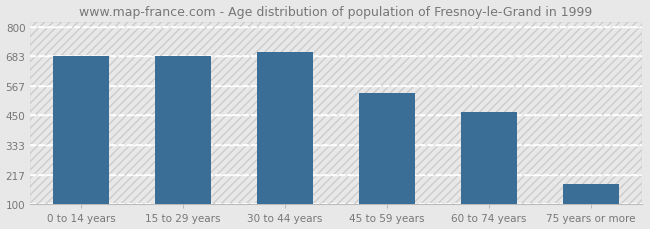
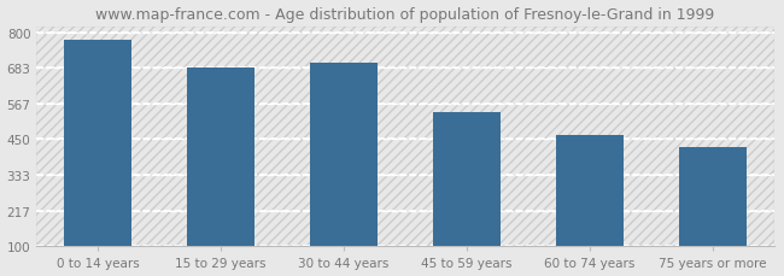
0 to 14 years: 683 -> 775
75 years or more: 180 -> 425
